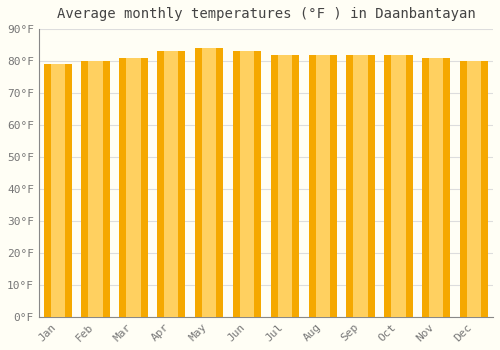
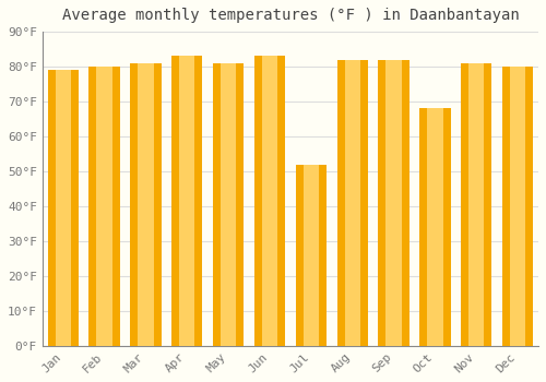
May: 84°F -> 81°F
Jul: 82°F -> 52°F
Oct: 82°F -> 68°F
